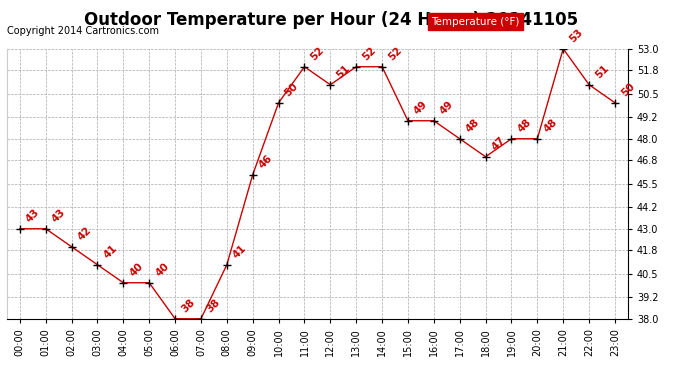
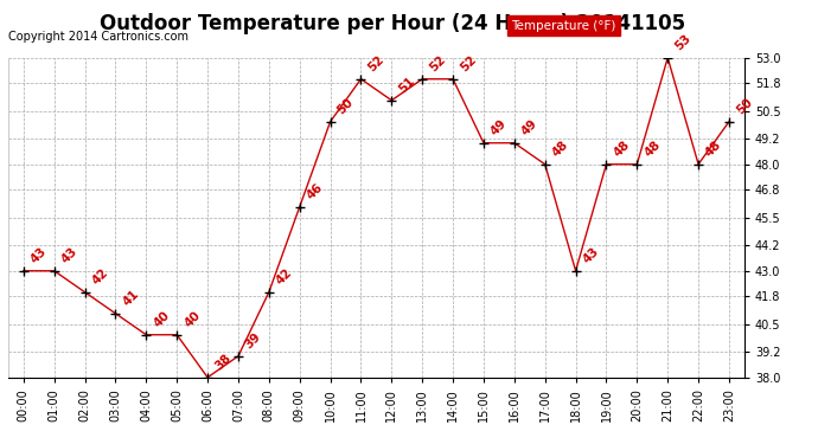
07:00: 38 -> 39
08:00: 41 -> 42
18:00: 47 -> 43
22:00: 51 -> 48
